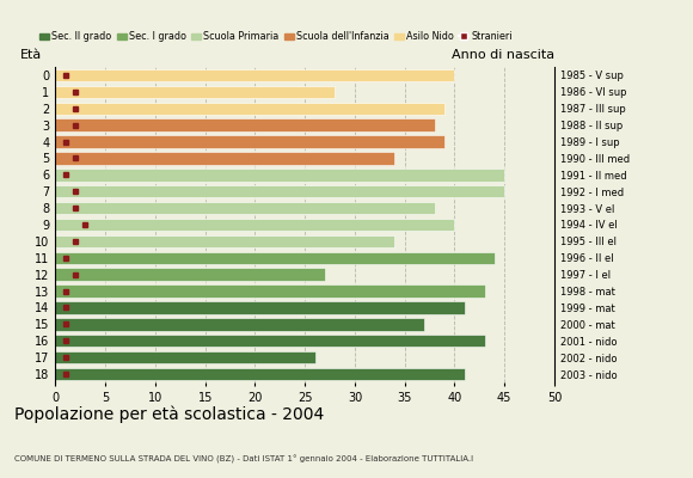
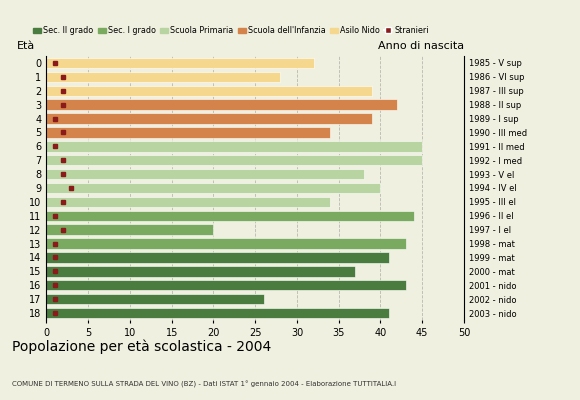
0: 40 -> 32
3: 38 -> 42
12: 27 -> 20
